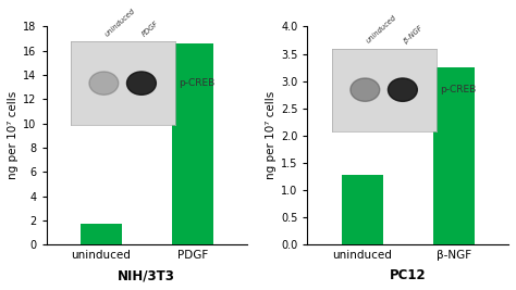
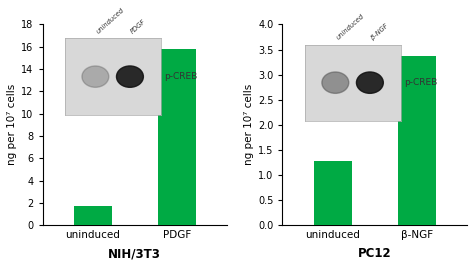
PDGF: 16.6 -> 15.8
β-NGF: 3.26 -> 3.38
